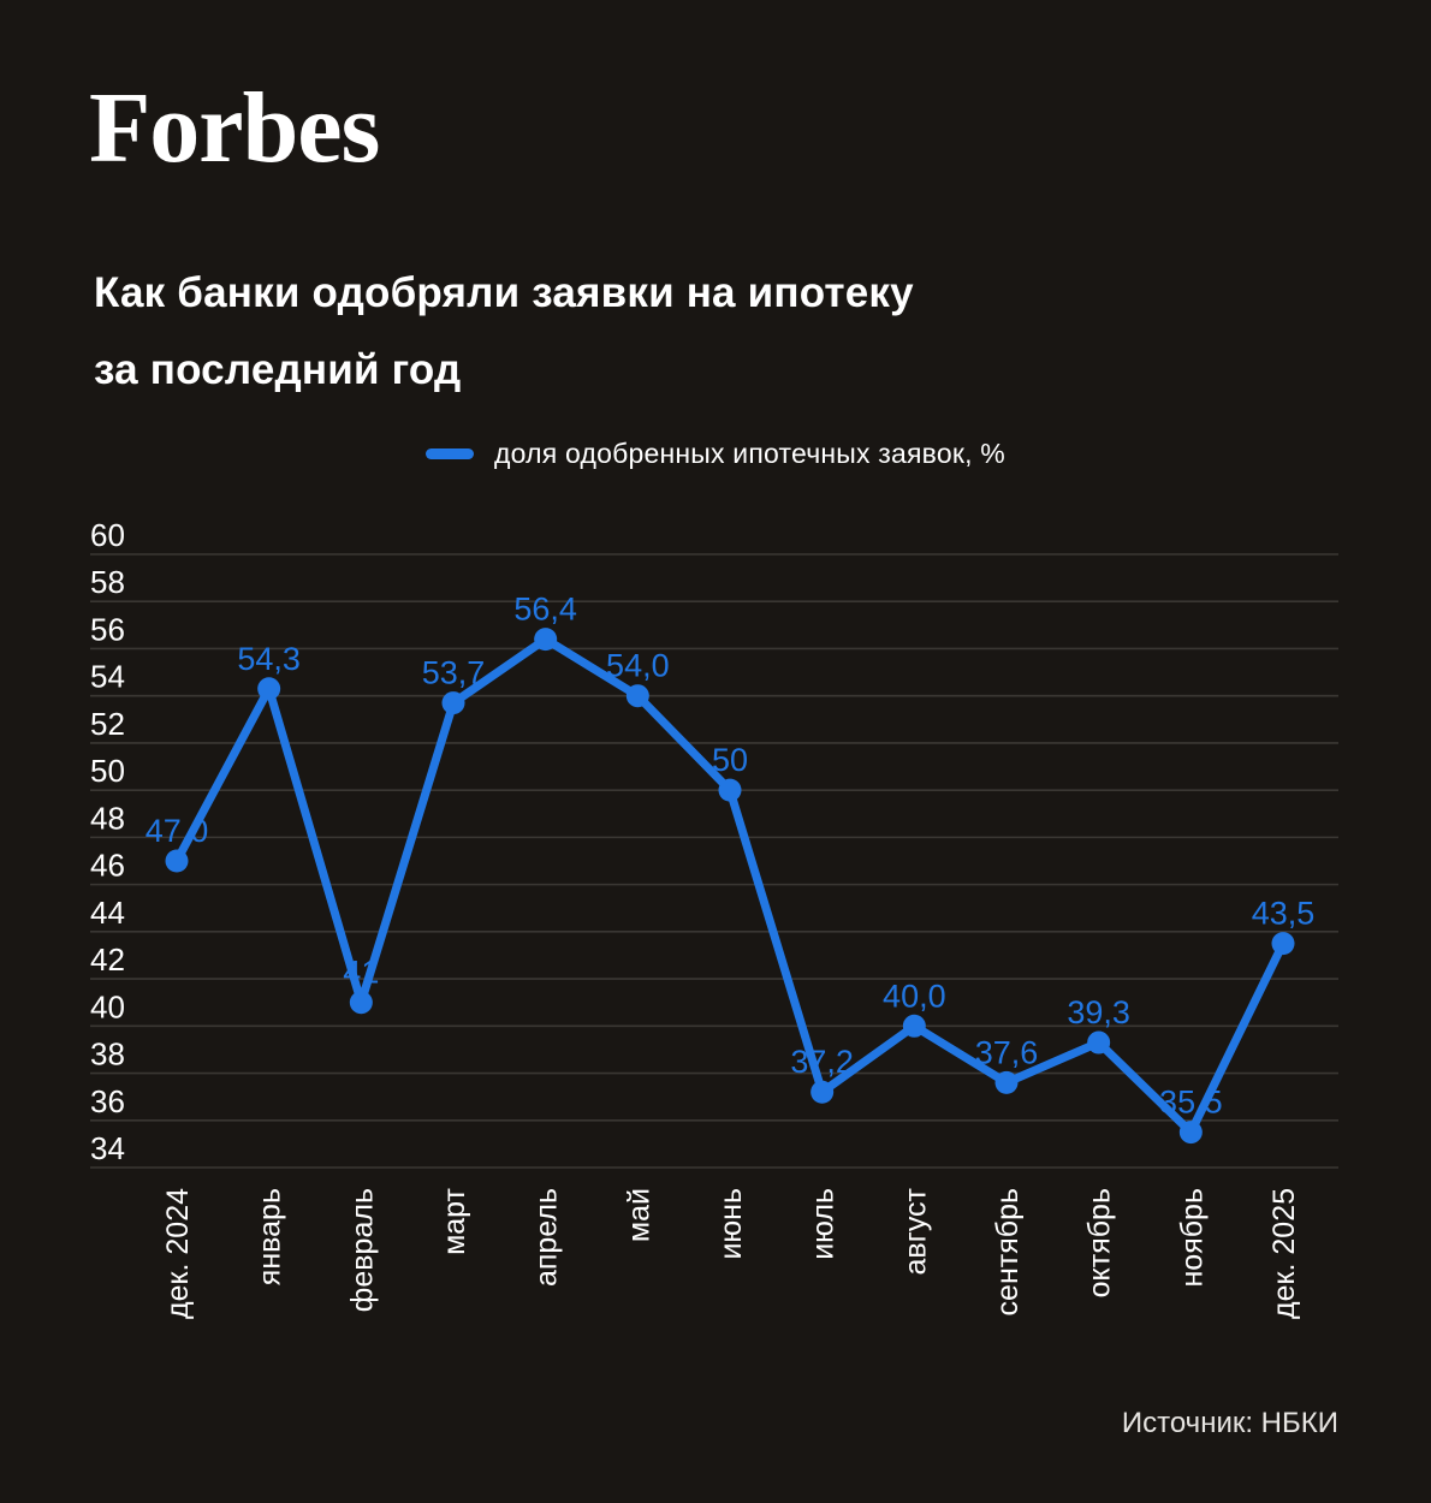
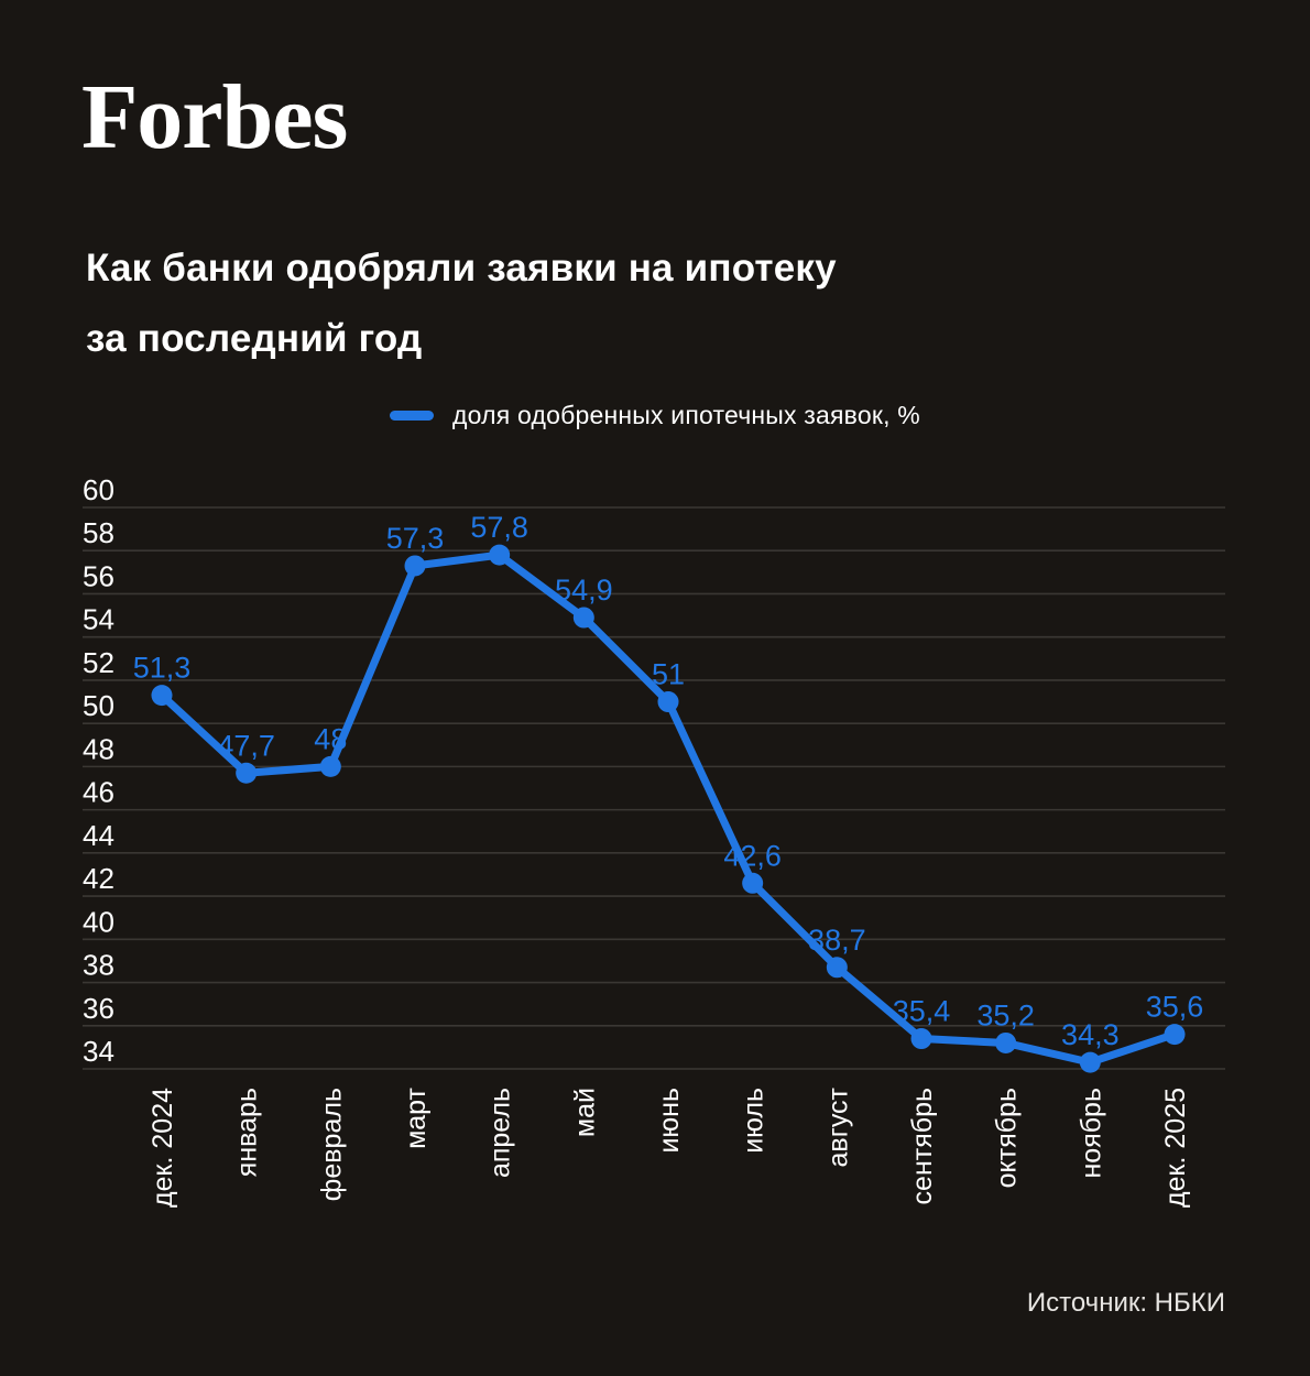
дек. 2024: 47,0 -> 51,3
январь: 54,3 -> 47,7
февраль: 41 -> 48
март: 53,7 -> 57,3
апрель: 56,4 -> 57,8
май: 54,0 -> 54,9
июнь: 50 -> 51
июль: 37,2 -> 42,6
август: 40,0 -> 38,7
сентябрь: 37,6 -> 35,4
октябрь: 39,3 -> 35,2
ноябрь: 35,5 -> 34,3
дек. 2025: 43,5 -> 35,6
